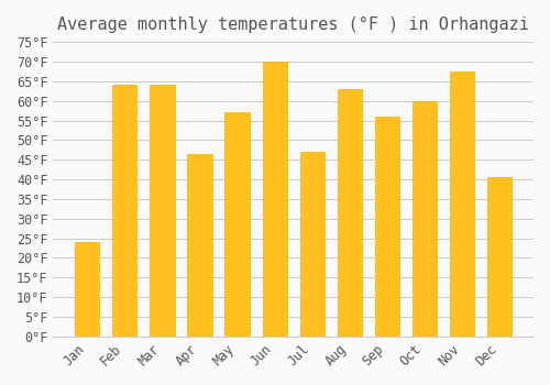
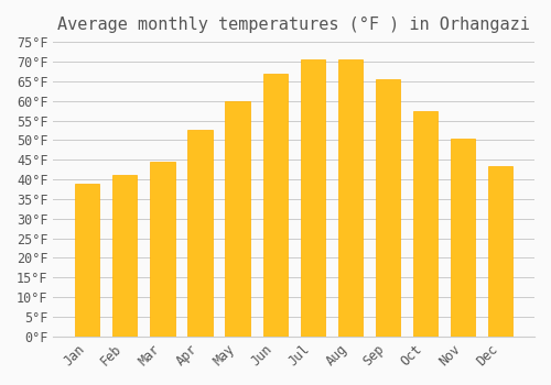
Jan: 24.0°F -> 39.0°F
Feb: 64.0°F -> 41.0°F
Mar: 64.0°F -> 44.5°F
Apr: 46.5°F -> 52.5°F
May: 57.0°F -> 60.0°F
Jun: 70.0°F -> 67.0°F
Jul: 47.0°F -> 70.5°F
Aug: 63.0°F -> 70.5°F
Sep: 56.0°F -> 65.5°F
Oct: 60.0°F -> 57.5°F
Nov: 67.5°F -> 50.5°F
Dec: 40.5°F -> 43.5°F
